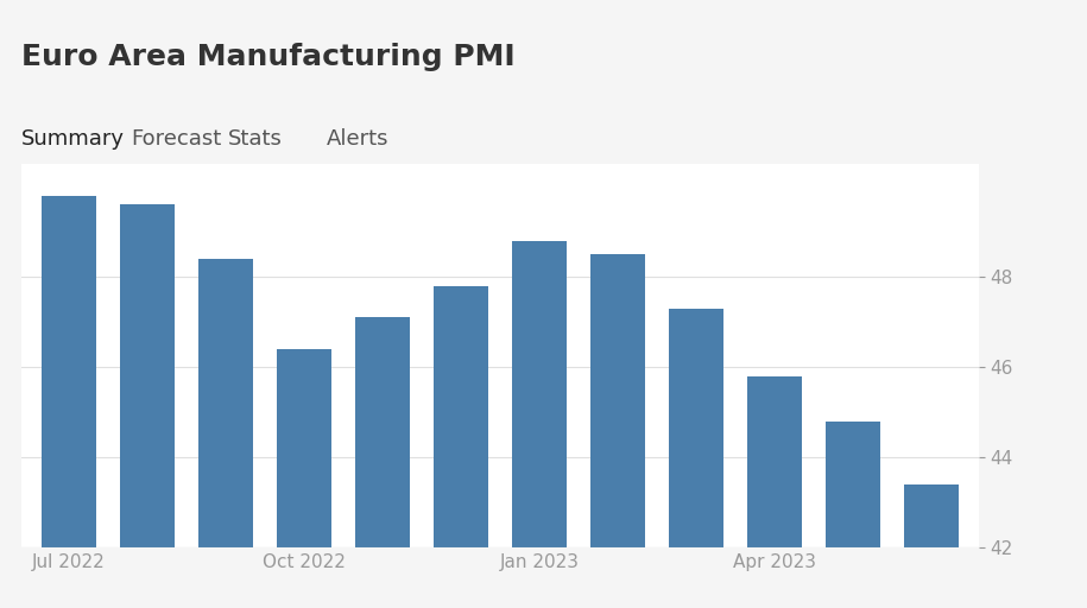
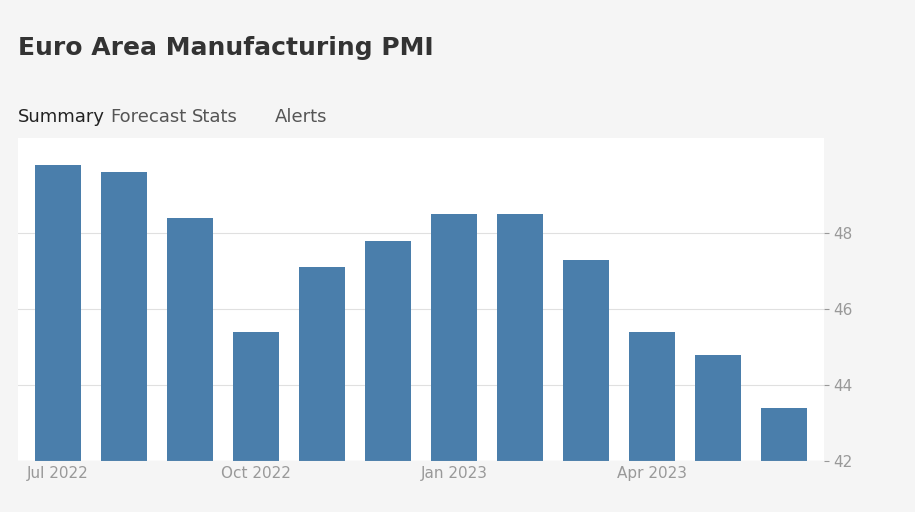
Oct 2022: 46.4 -> 45.4
Jan 2023: 48.8 -> 48.5
Apr 2023: 45.8 -> 45.4
